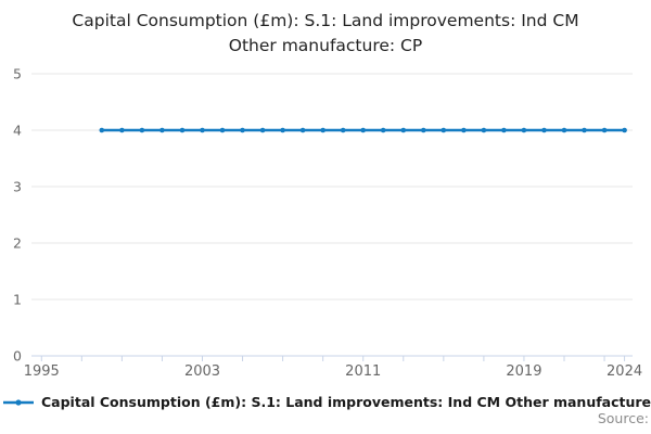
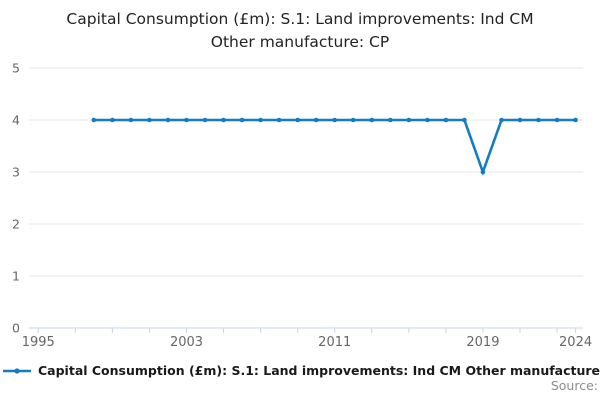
2019: 4 -> 3
